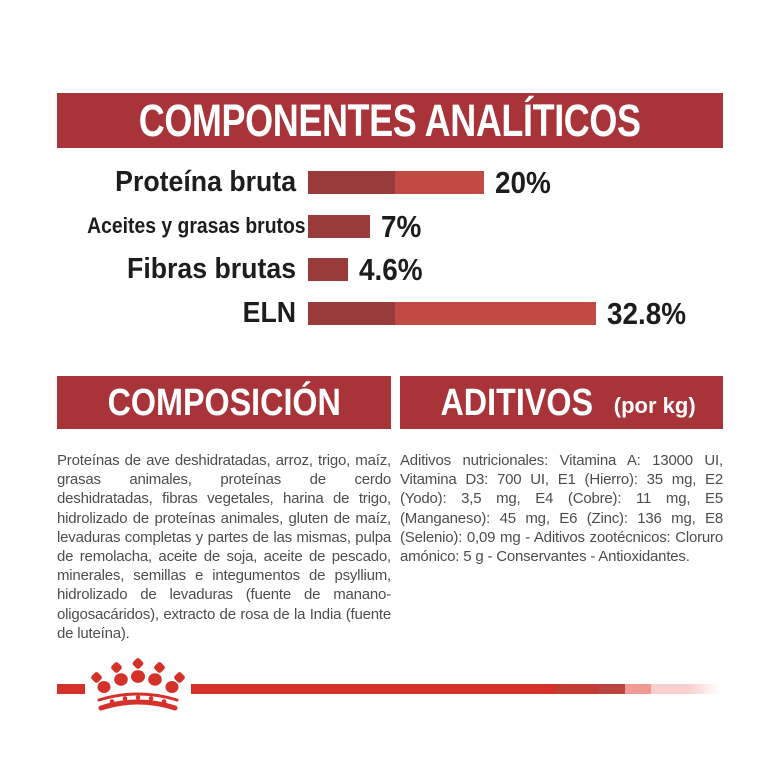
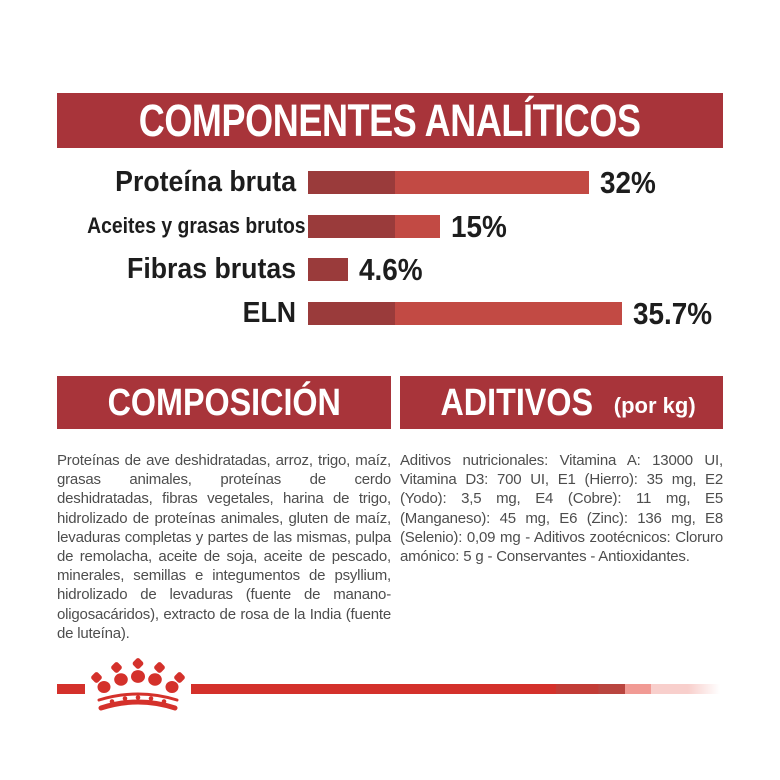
Proteína bruta: 20% -> 32%
Aceites y grasas brutos: 7% -> 15%
ELN: 32.8% -> 35.7%
